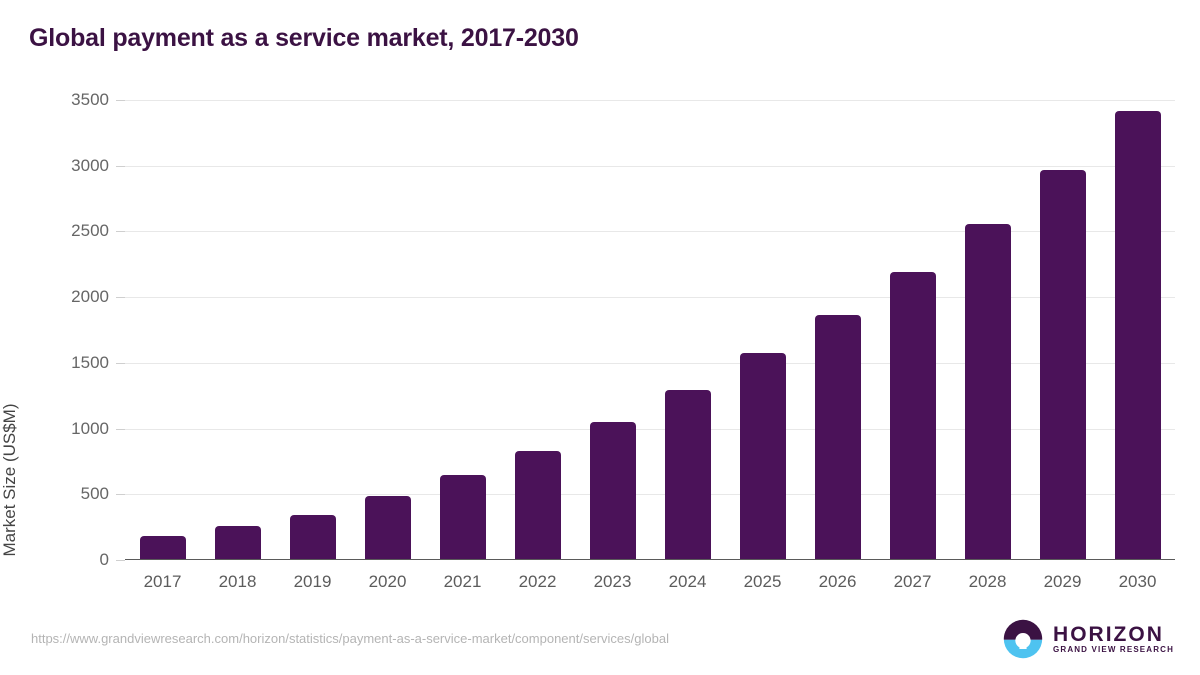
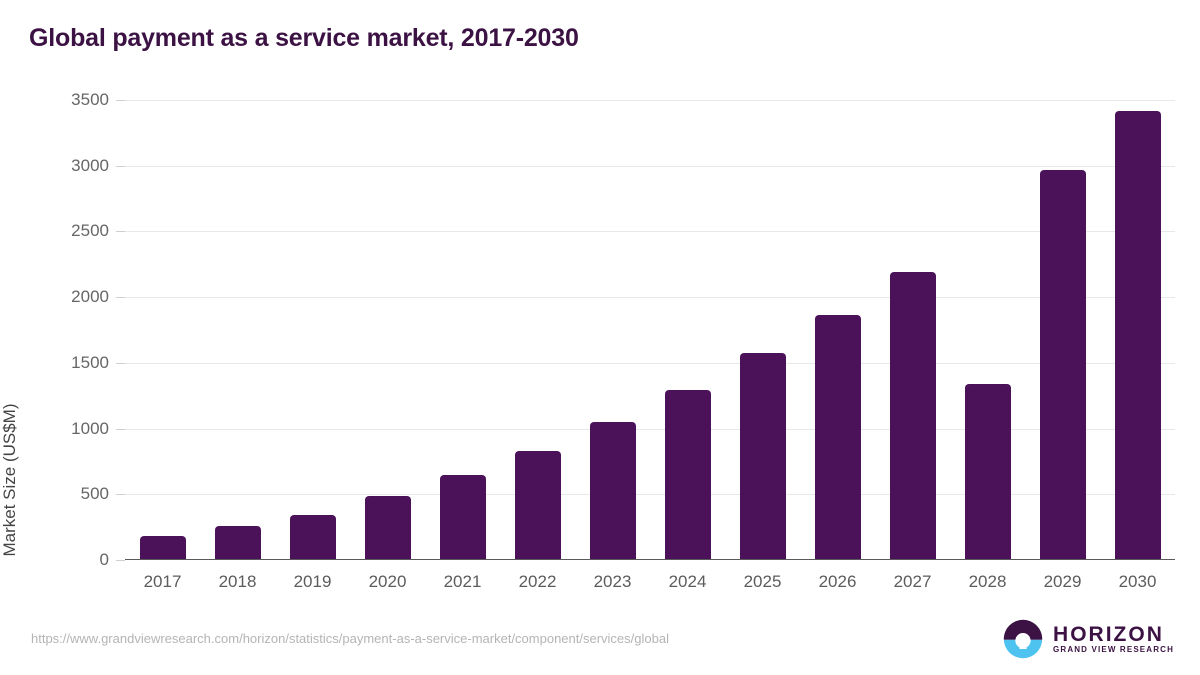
2028: 2560 -> 1340
